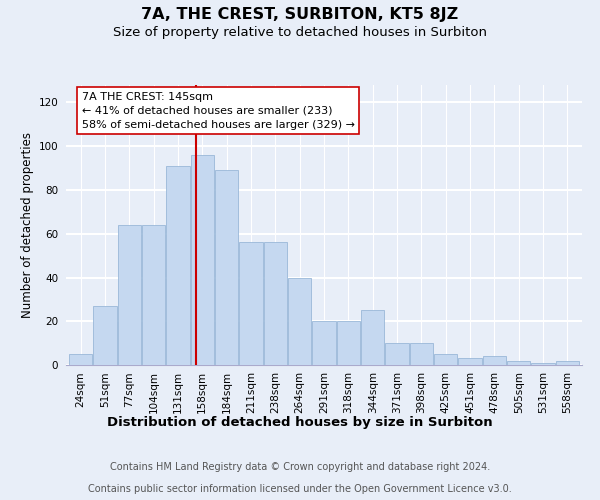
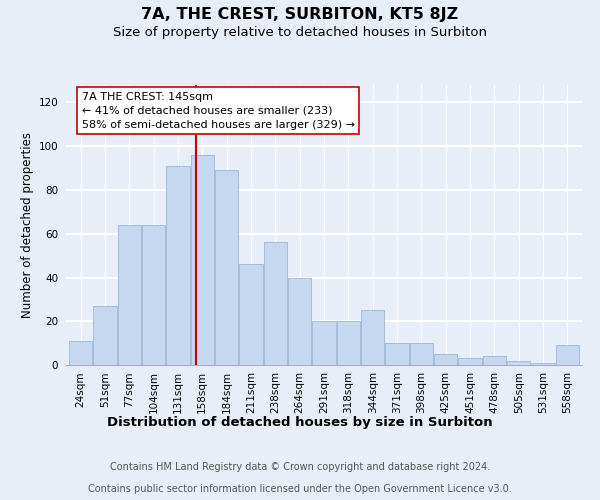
24sqm: 5 -> 11
211sqm: 56 -> 46
558sqm: 2 -> 9
